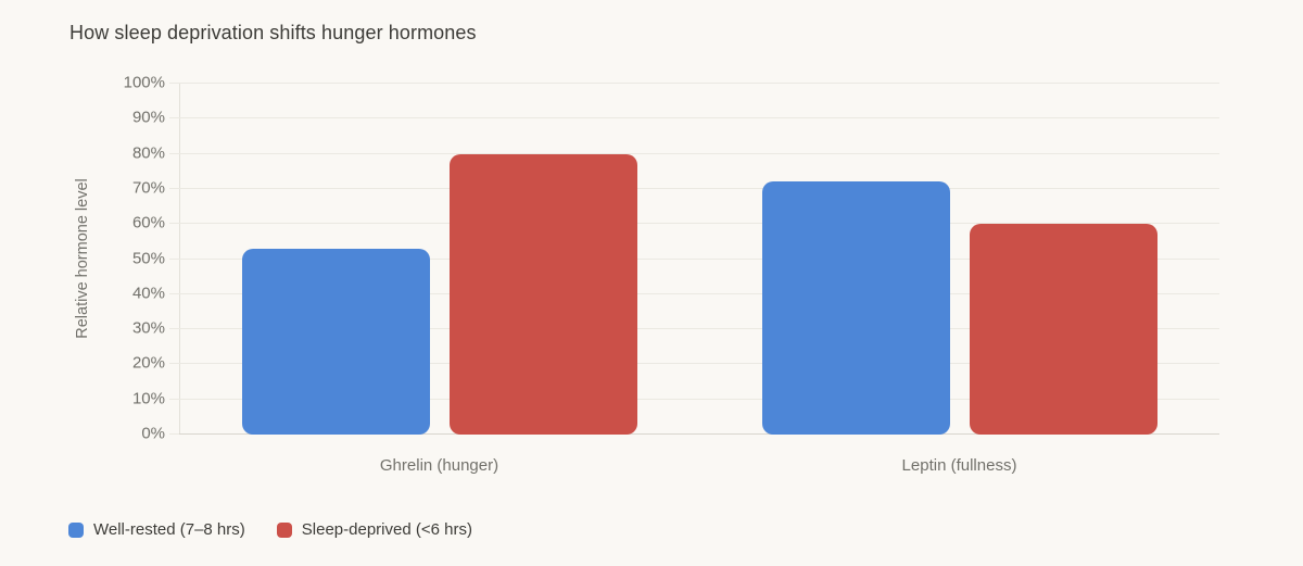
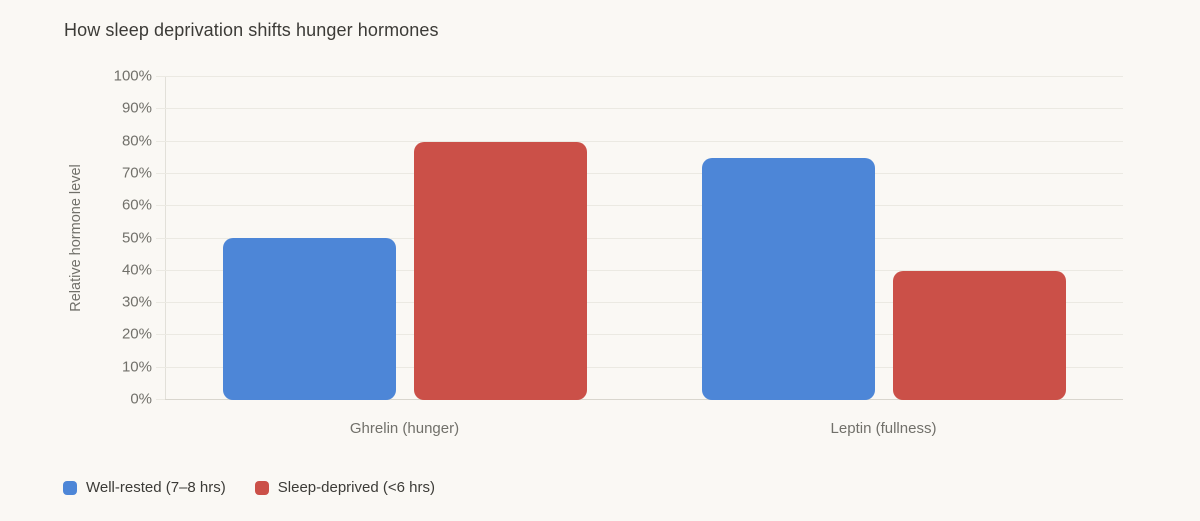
Well-rested (7–8 hrs)/Ghrelin (hunger): 53% -> 50%
Well-rested (7–8 hrs)/Leptin (fullness): 72% -> 75%
Sleep-deprived (<6 hrs)/Leptin (fullness): 60% -> 40%
